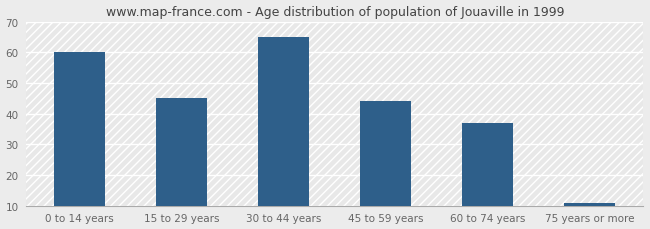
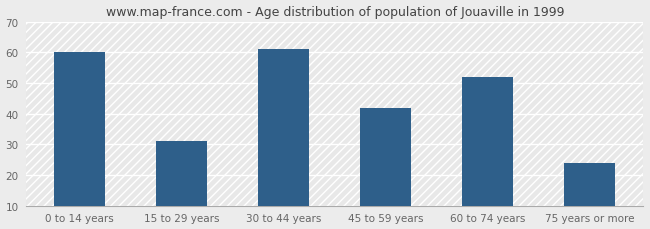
15 to 29 years: 45 -> 31
30 to 44 years: 65 -> 61
45 to 59 years: 44 -> 42
60 to 74 years: 37 -> 52
75 years or more: 11 -> 24
